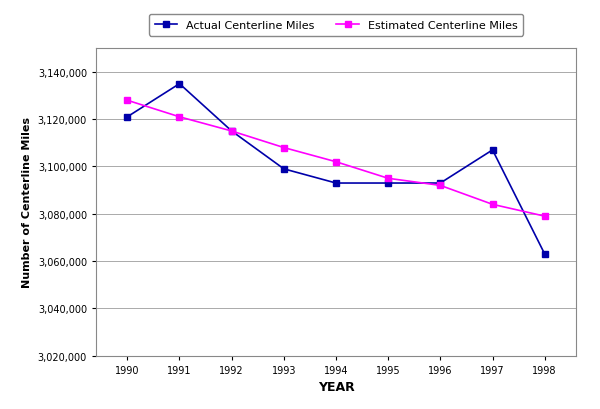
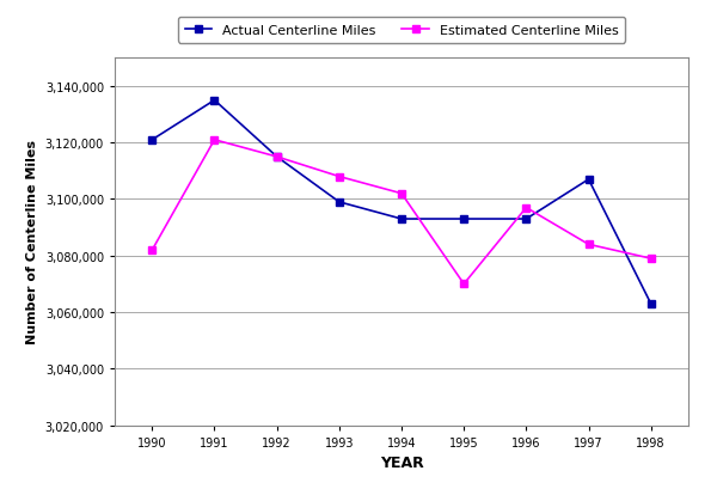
Estimated Centerline Miles/1990: 3,128,000 -> 3,082,000
Estimated Centerline Miles/1995: 3,095,000 -> 3,070,000
Estimated Centerline Miles/1996: 3,092,000 -> 3,097,000
